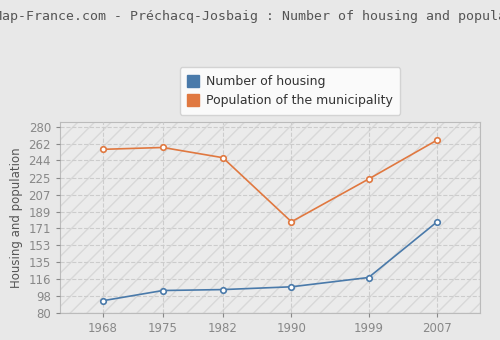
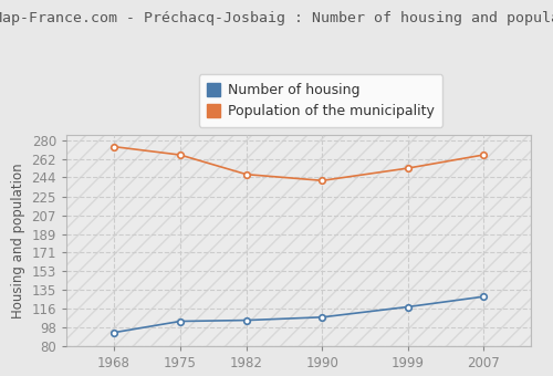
Population of the municipality/1968: 256 -> 274
Population of the municipality/1975: 258 -> 266
Population of the municipality/1990: 178 -> 241
Population of the municipality/1999: 224 -> 253
Number of housing/2007: 178 -> 128
